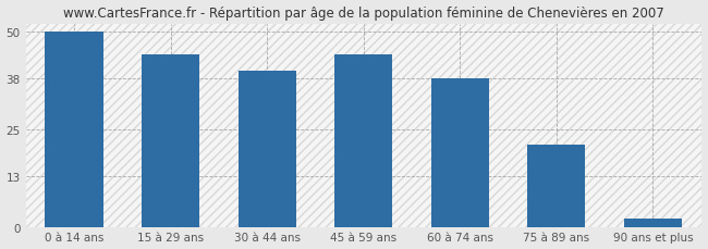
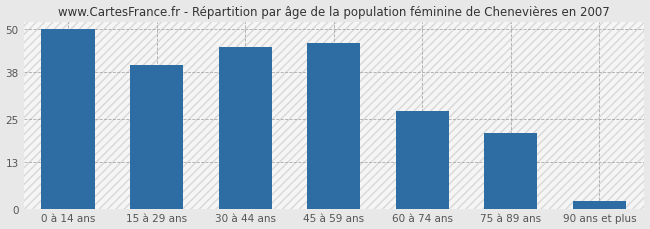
15 à 29 ans: 44 -> 40
30 à 44 ans: 40 -> 45
45 à 59 ans: 44 -> 46
60 à 74 ans: 38 -> 27
